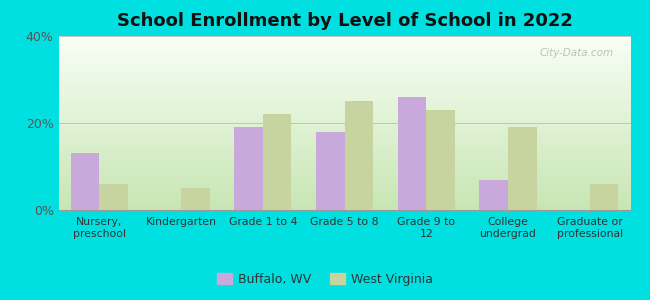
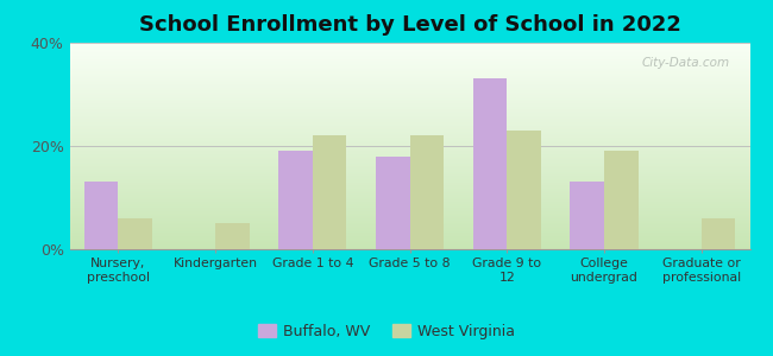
West Virginia/Grade 5 to 8: 25% -> 22%
Buffalo, WV/Grade 9 to 12: 26% -> 33%
Buffalo, WV/College undergrad: 7% -> 13%
